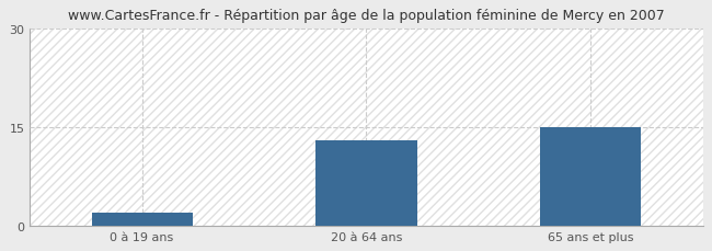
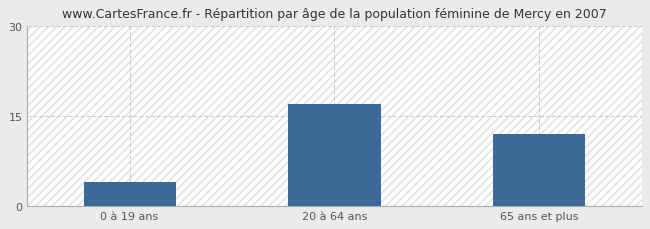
0 à 19 ans: 2 -> 4
20 à 64 ans: 13 -> 17
65 ans et plus: 15 -> 12
